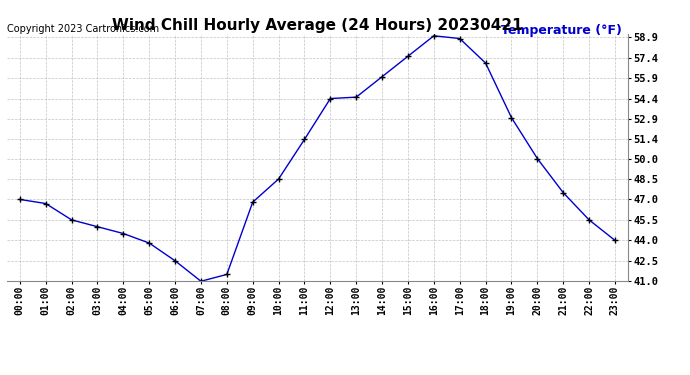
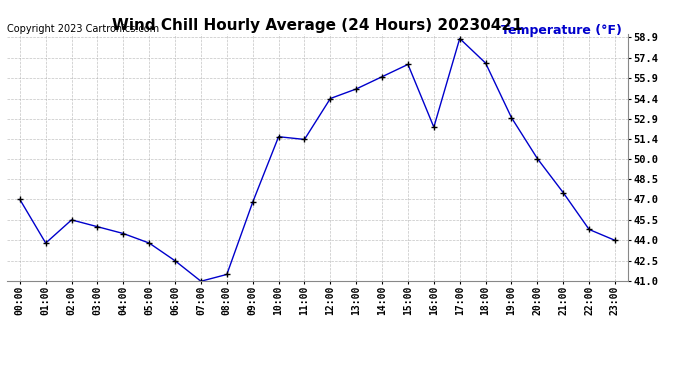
01:00: 46.7 -> 43.8
10:00: 48.5 -> 51.6
13:00: 54.5 -> 55.1
15:00: 57.5 -> 56.9
16:00: 59.0 -> 52.3
22:00: 45.5 -> 44.8
